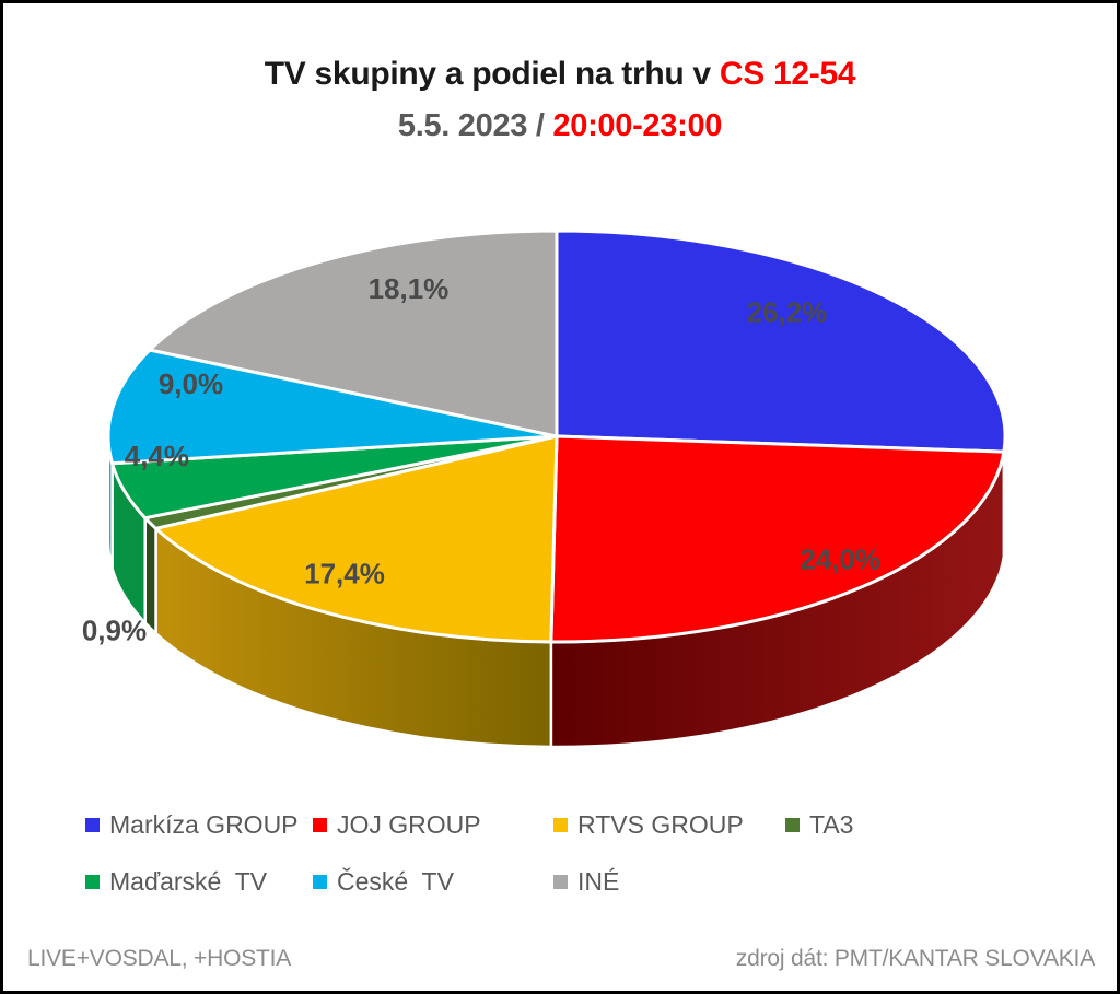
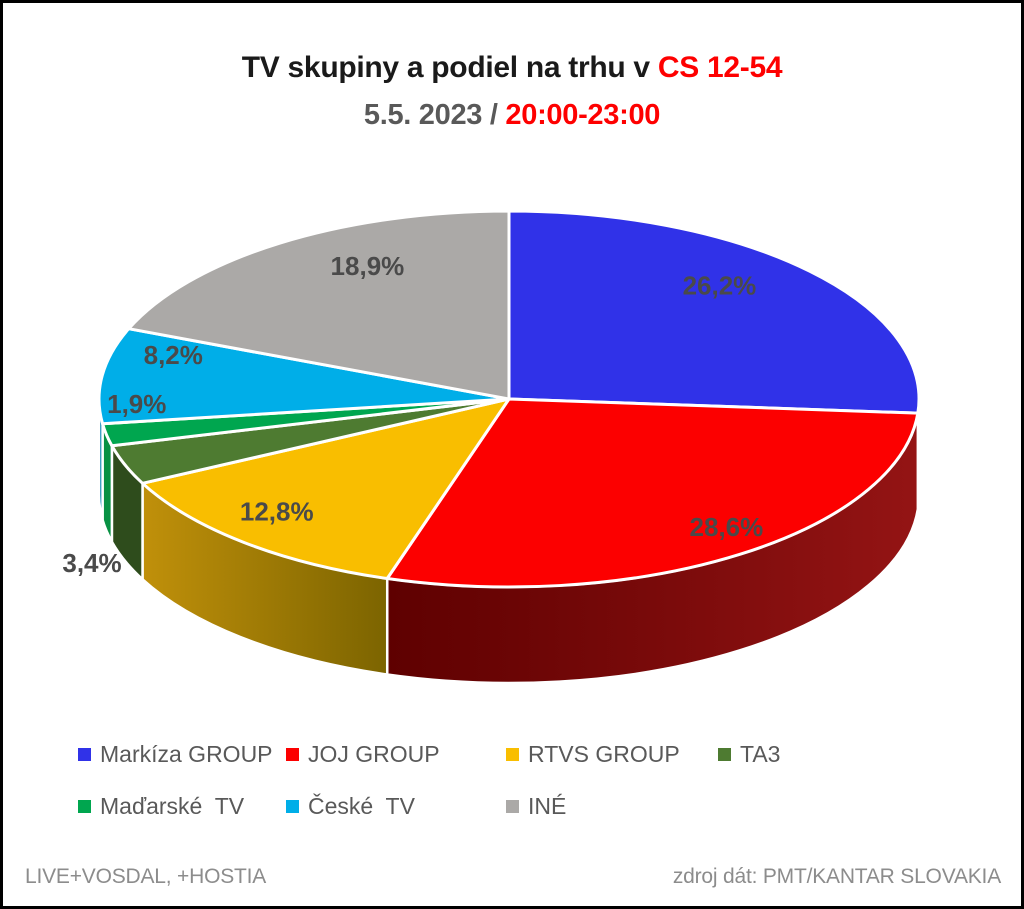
JOJ GROUP: 24,0% -> 28,6%
RTVS GROUP: 17,4% -> 12,8%
TA3: 0,9% -> 3,4%
Maďarské TV: 4,4% -> 1,9%
České TV: 9,0% -> 8,2%
INÉ: 18,1% -> 18,9%
